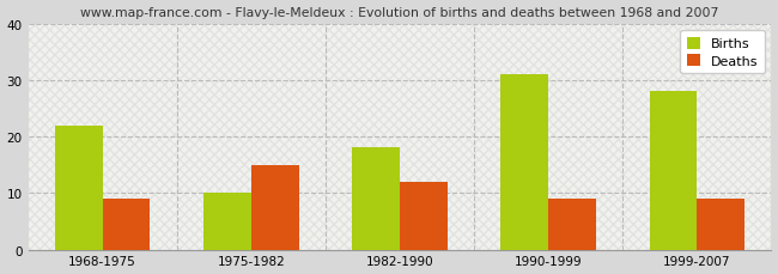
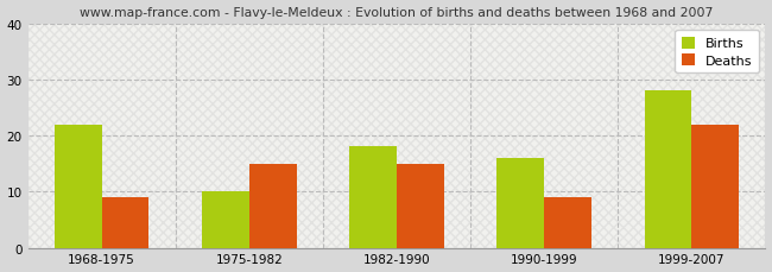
Deaths/1982-1990: 12 -> 15
Births/1990-1999: 31 -> 16
Deaths/1999-2007: 9 -> 22
